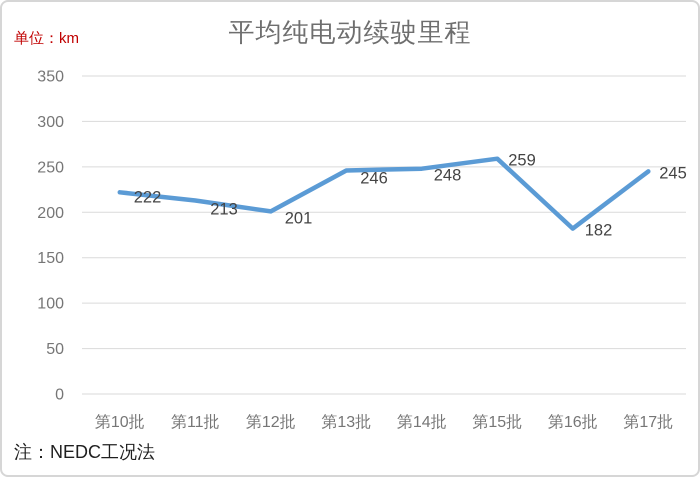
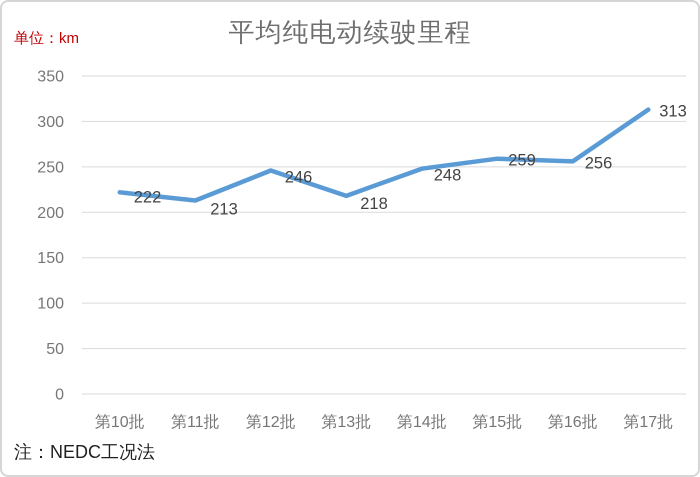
第12批: 201 -> 246
第13批: 246 -> 218
第16批: 182 -> 256
第17批: 245 -> 313
